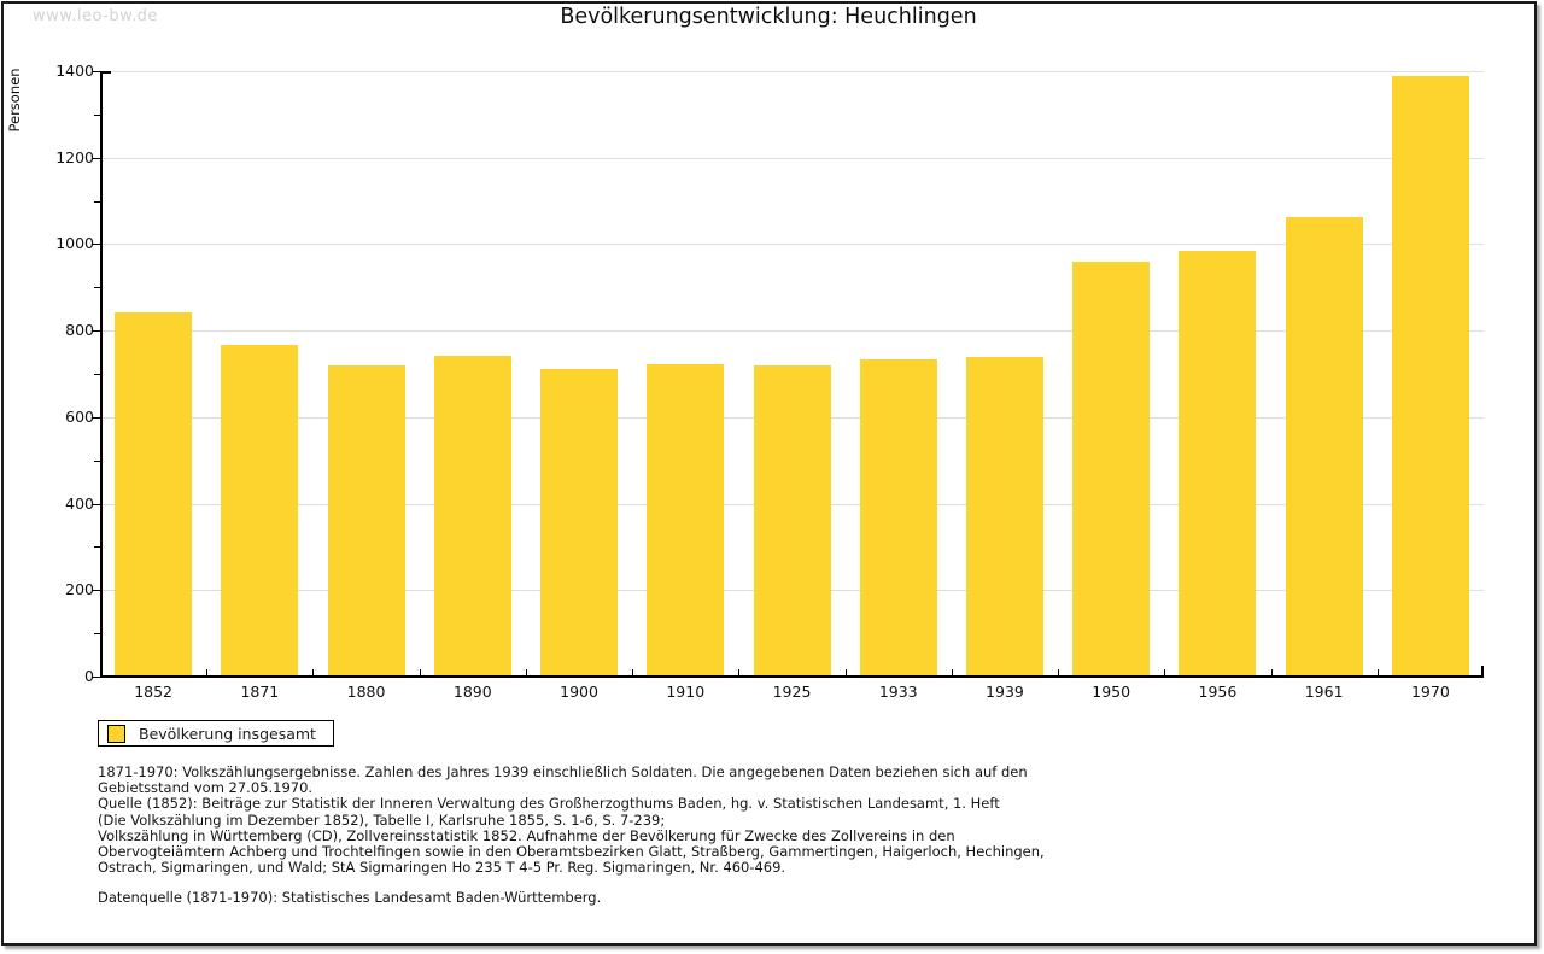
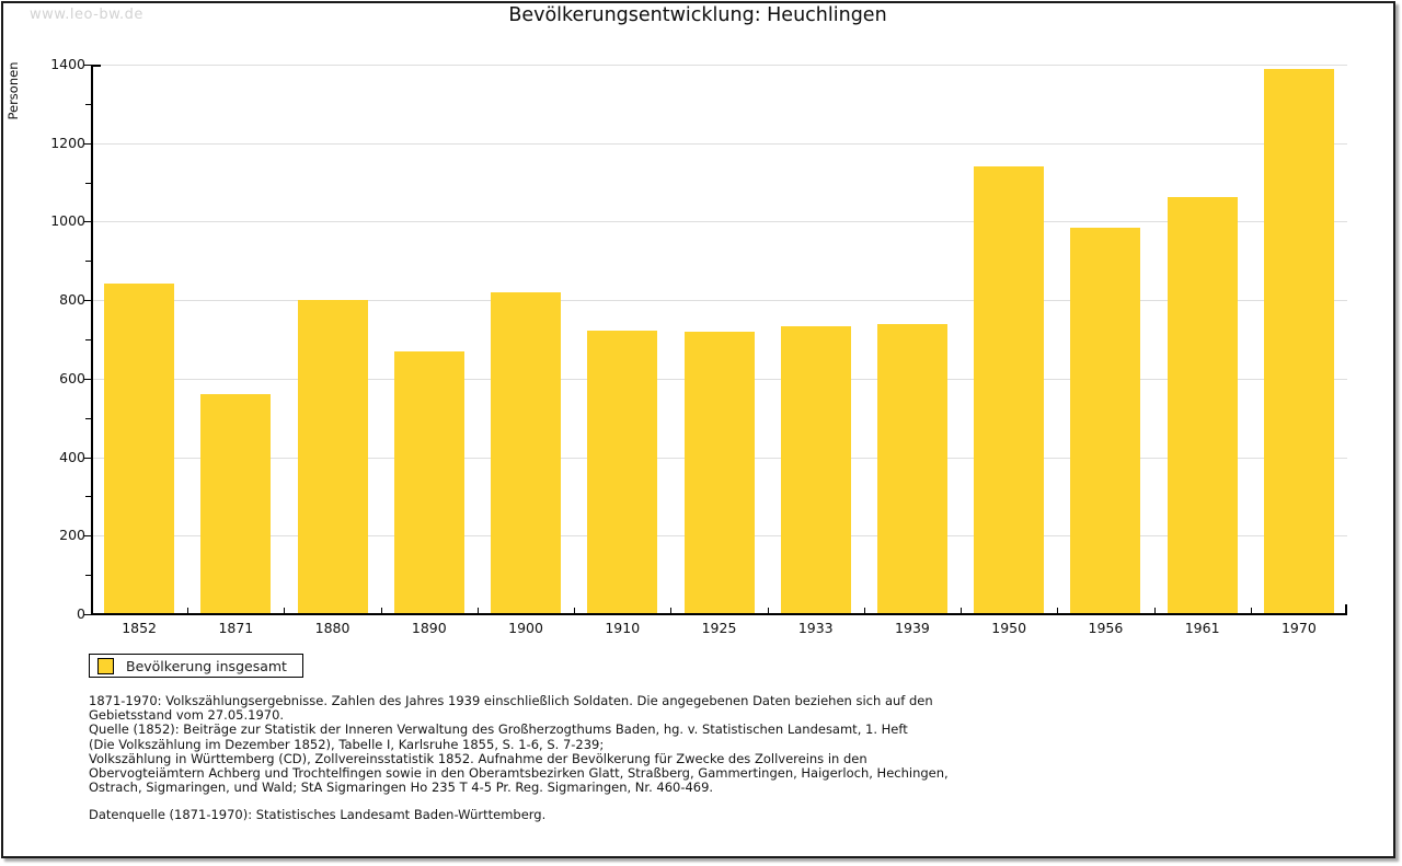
1871: 770 -> 560
1880: 720 -> 800
1890: 740 -> 670
1900: 710 -> 820
1950: 960 -> 1140
